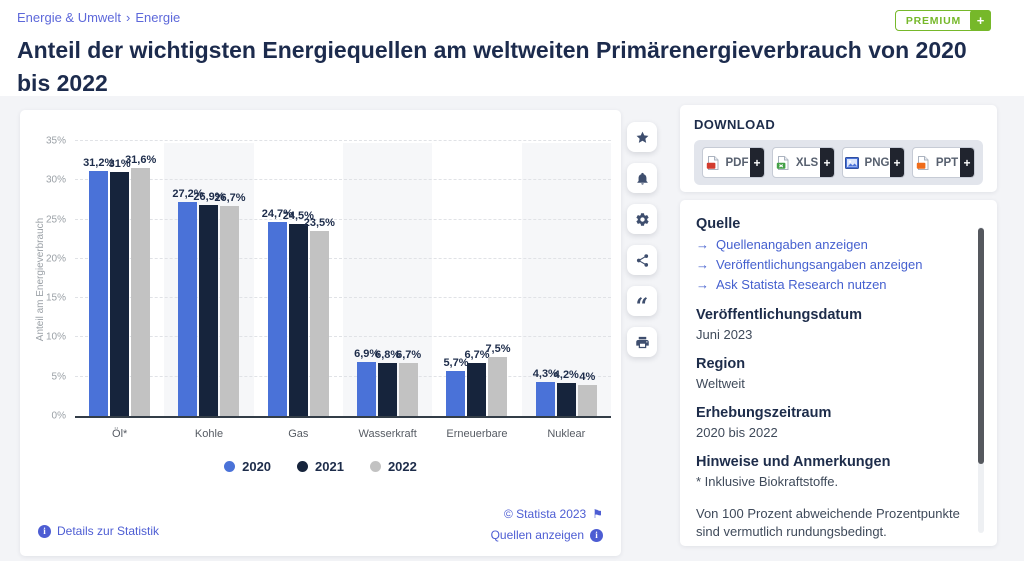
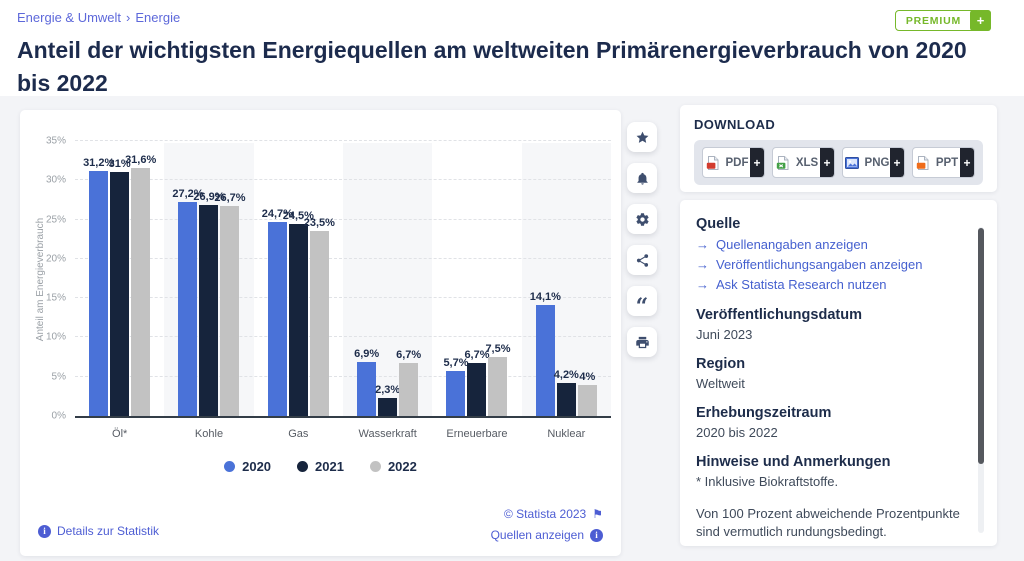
2021/Wasserkraft: 6,8% -> 2,3%
2020/Nuklear: 4,3% -> 14,1%
